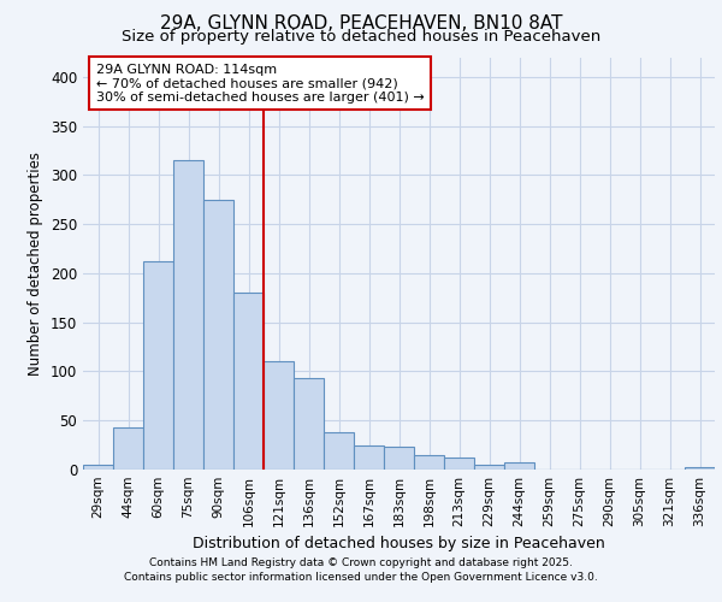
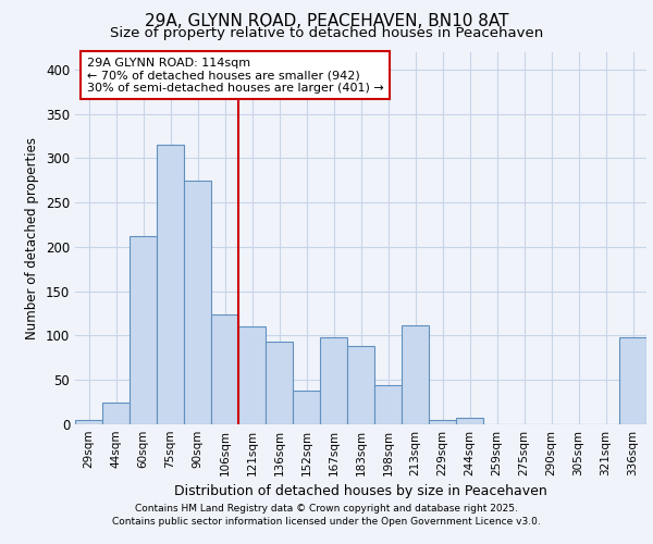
44sqm: 43 -> 24
106sqm: 180 -> 124
167sqm: 25 -> 98
183sqm: 23 -> 88
198sqm: 15 -> 44
213sqm: 12 -> 112
336sqm: 3 -> 98
